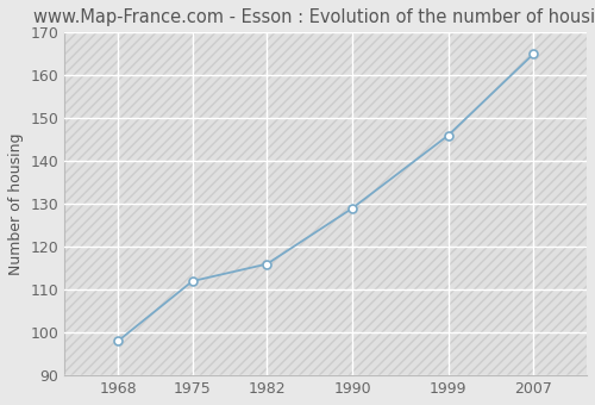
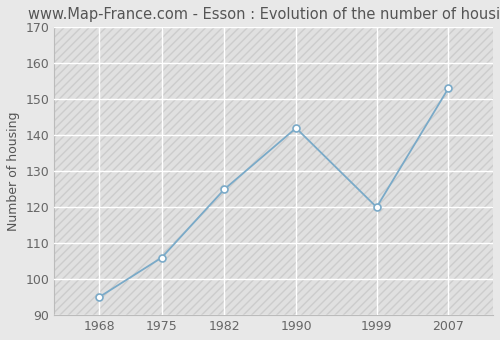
1968: 98 -> 95
1975: 112 -> 106
1982: 116 -> 125
1990: 129 -> 142
1999: 146 -> 120
2007: 165 -> 153
